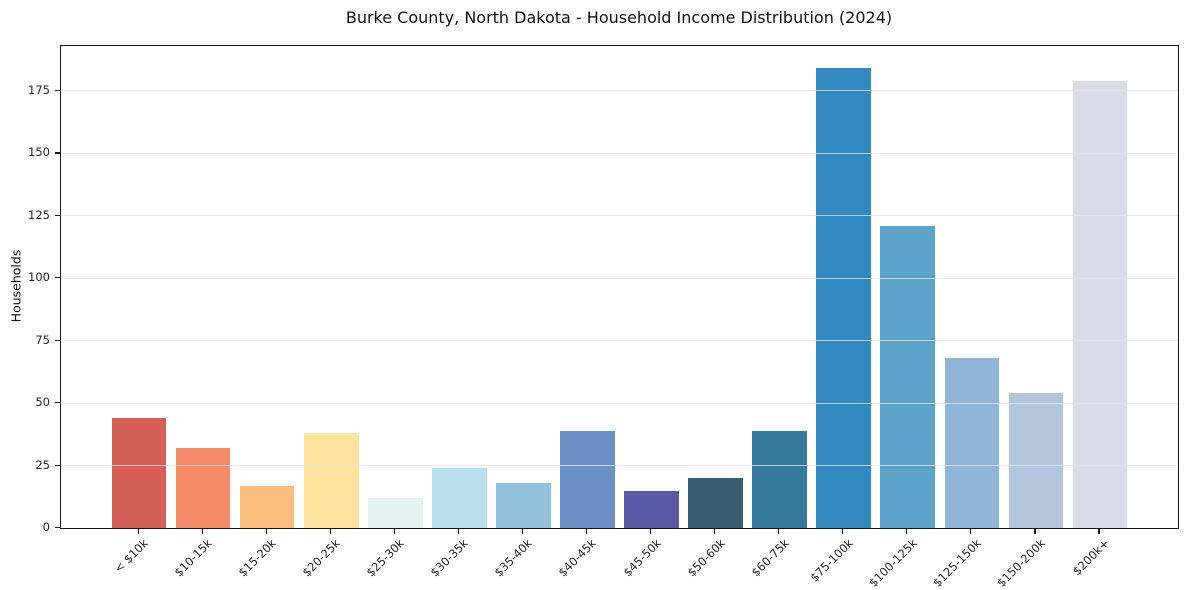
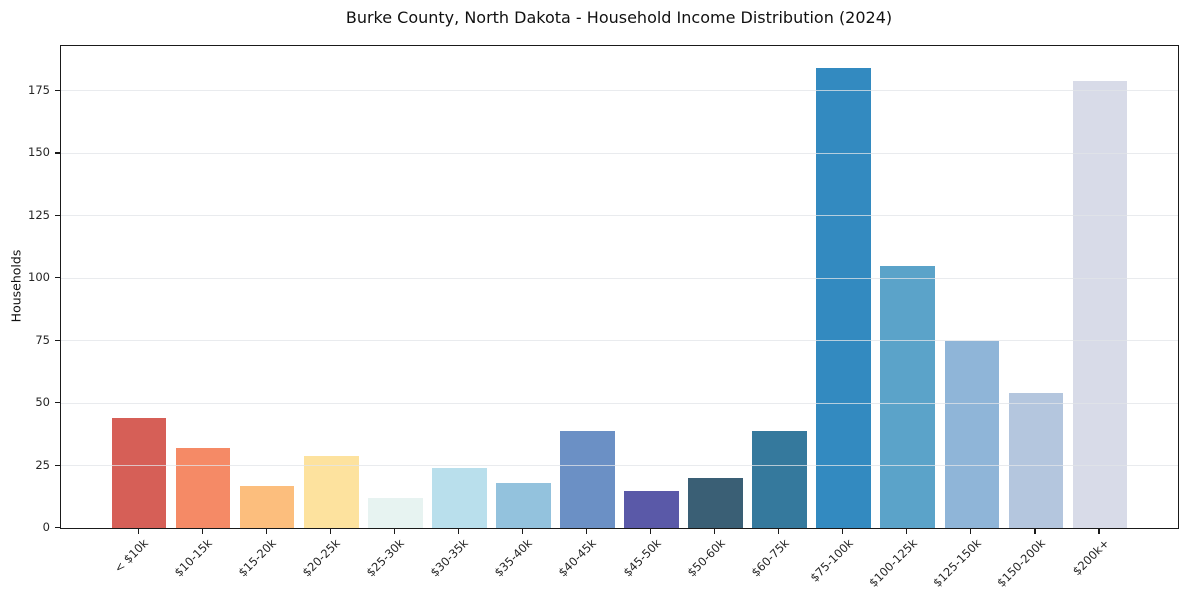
$20-25k: 38 -> 29
$100-125k: 121 -> 105
$125-150k: 68 -> 75
